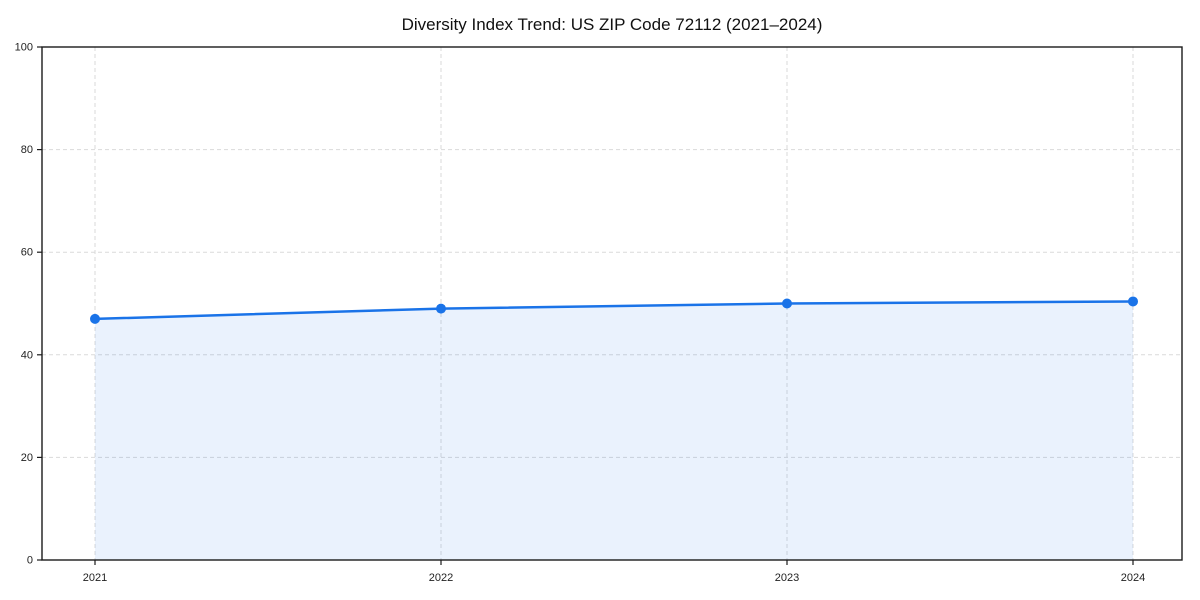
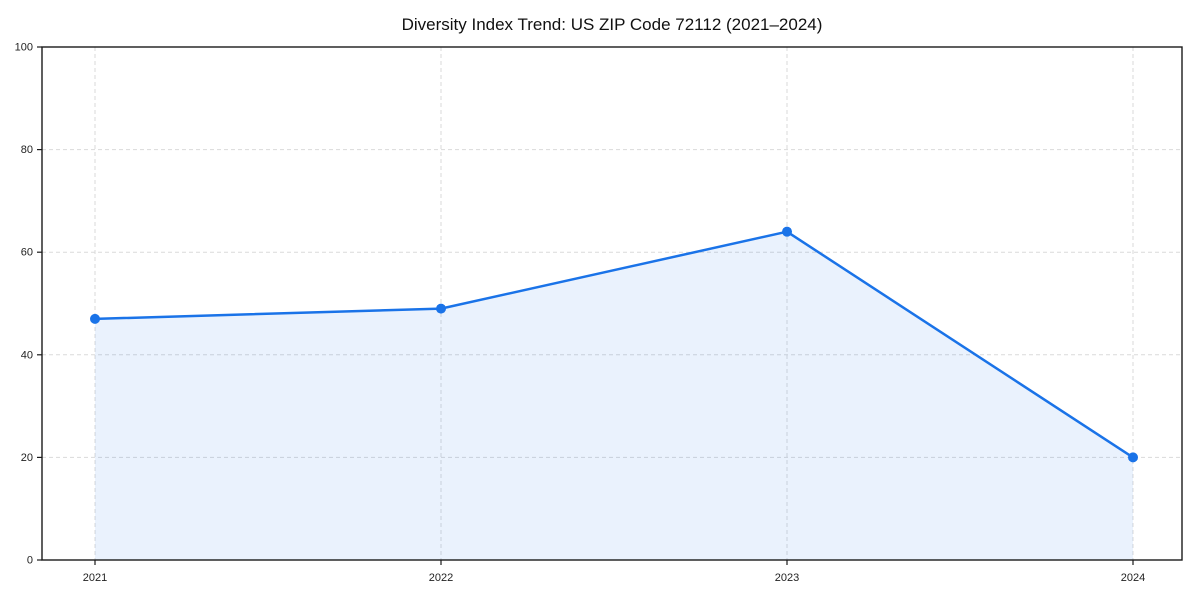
2023: 50 -> 64
2024: 50 -> 20
